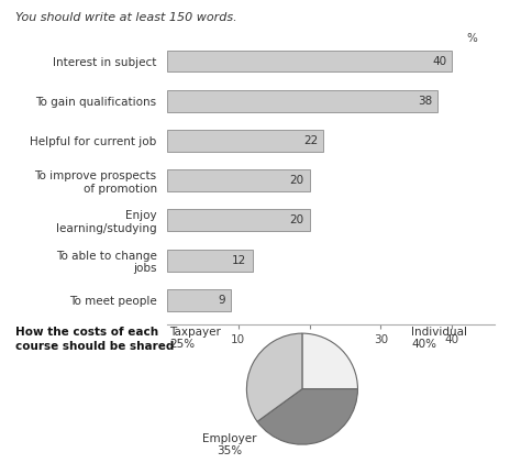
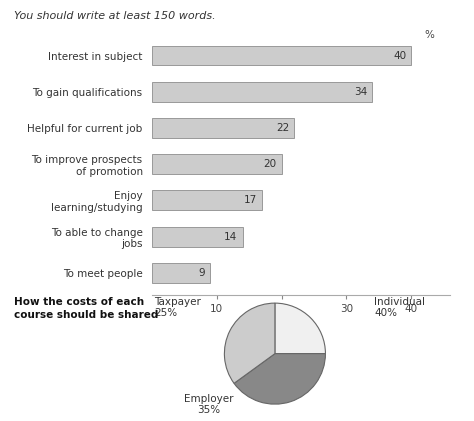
To gain qualifications: 38 -> 34
Enjoy learning/studying: 20 -> 17
To able to change jobs: 12 -> 14
